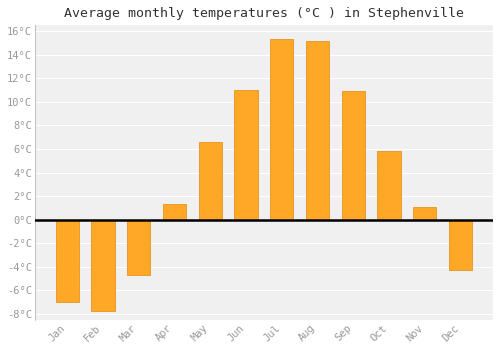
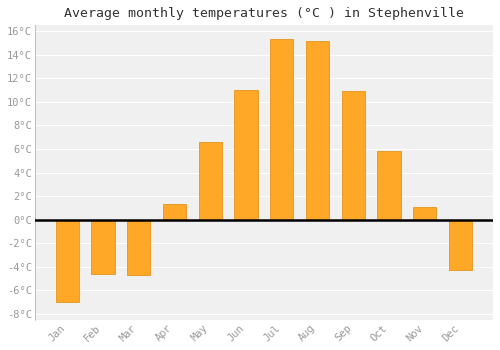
Feb: -7.7°C -> -4.6°C
